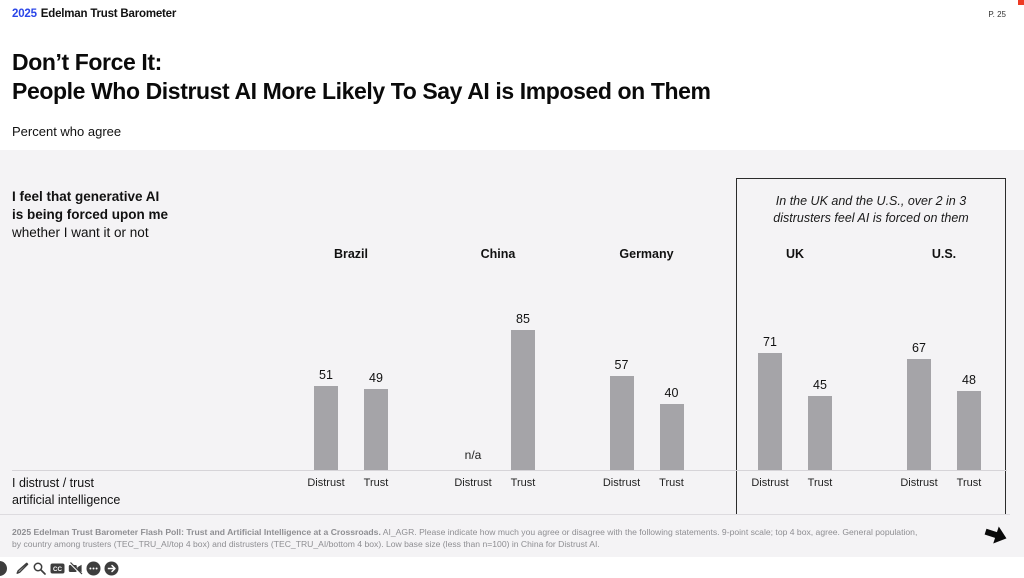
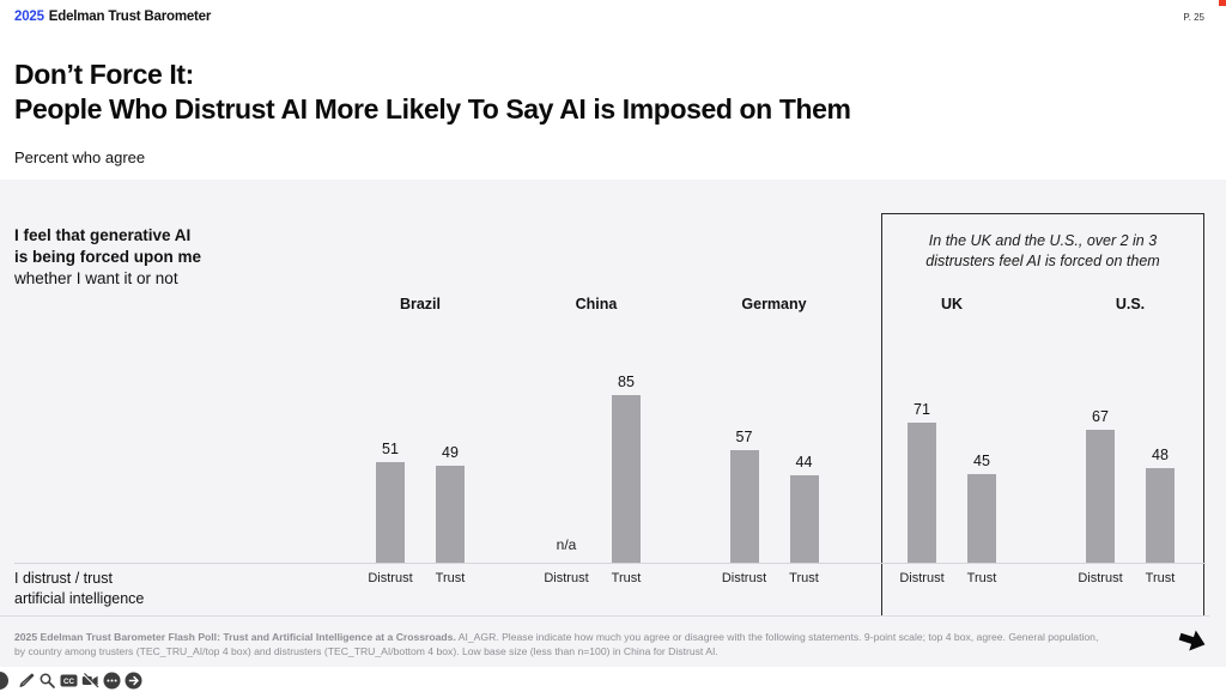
Trust/Germany: 40 -> 44
